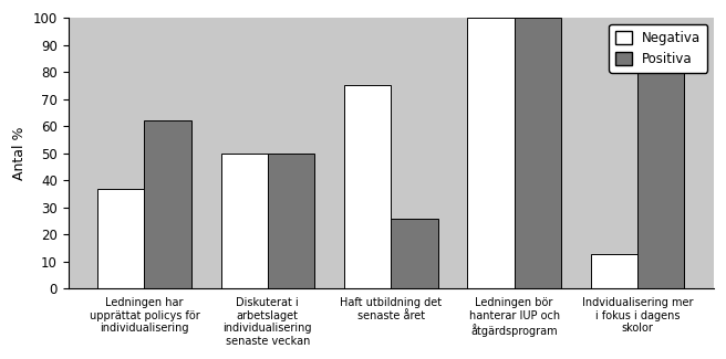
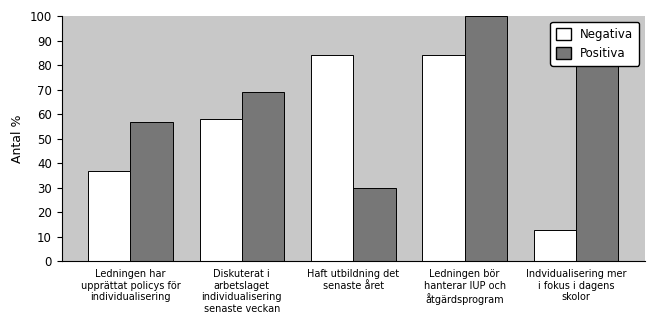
Positiva/Ledningen har upprättat policys för individualisering: 62 -> 57
Negativa/Diskuterat i arbetslaget individualisering senaste veckan: 50 -> 58
Positiva/Diskuterat i arbetslaget individualisering senaste veckan: 50 -> 69
Negativa/Haft utbildning det senaste året: 75 -> 84
Positiva/Haft utbildning det senaste året: 26 -> 30
Negativa/Ledningen bör hanterar IUP och åtgärdsprogram: 100 -> 84
